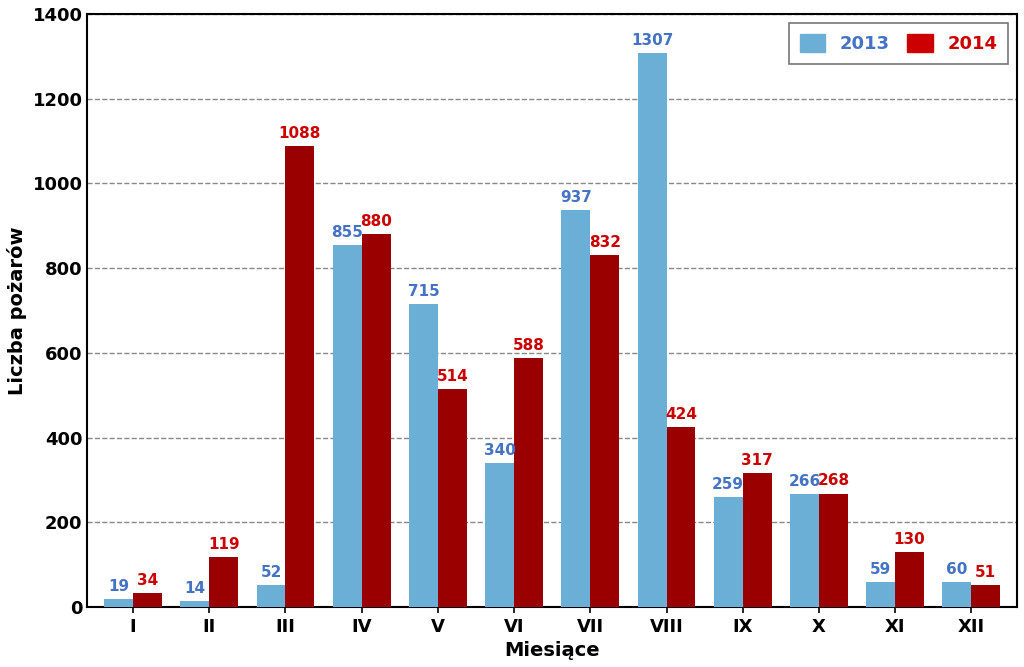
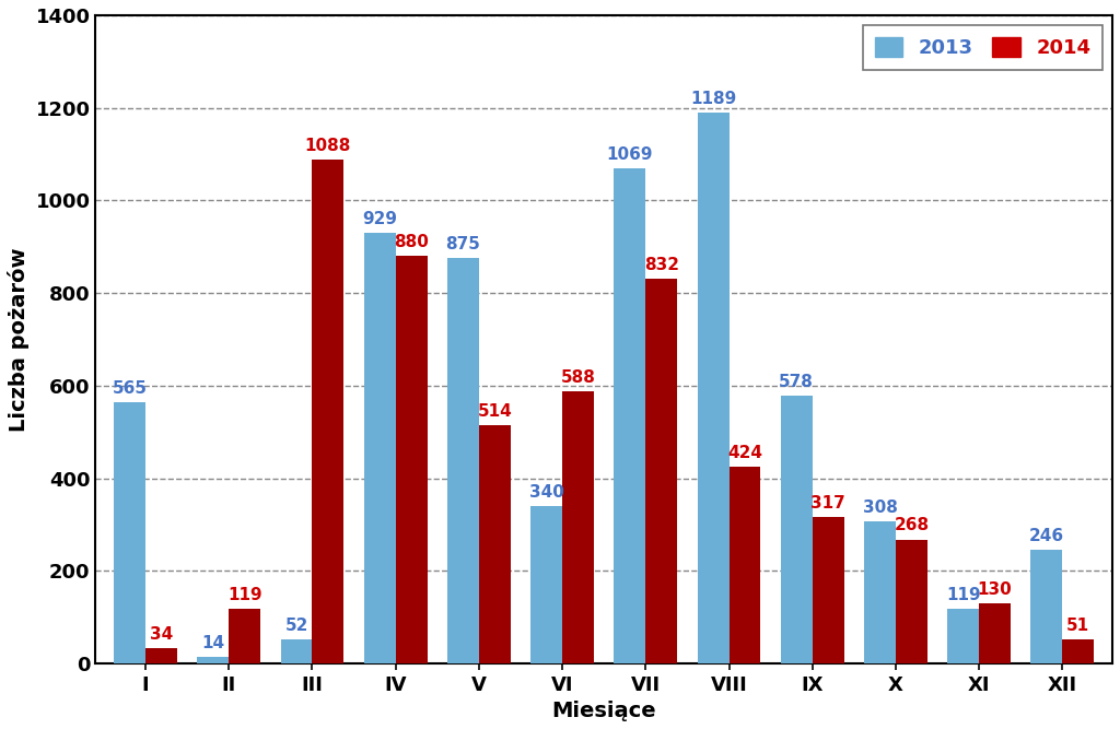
2013/I: 19 -> 565
2013/IV: 855 -> 929
2013/V: 715 -> 875
2013/VII: 937 -> 1069
2013/VIII: 1307 -> 1189
2013/IX: 259 -> 578
2013/X: 266 -> 308
2013/XI: 59 -> 119
2013/XII: 60 -> 246
